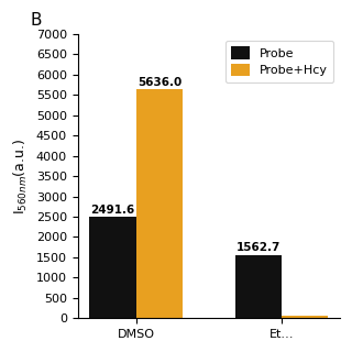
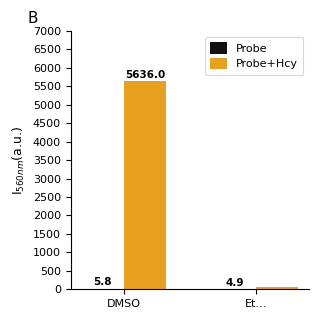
Probe/DMSO: 2491.6 -> 5.8
Probe/Et…: 1562.7 -> 4.9
